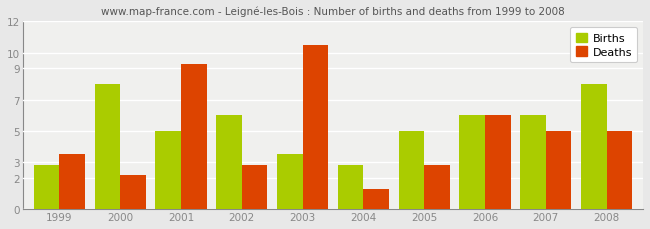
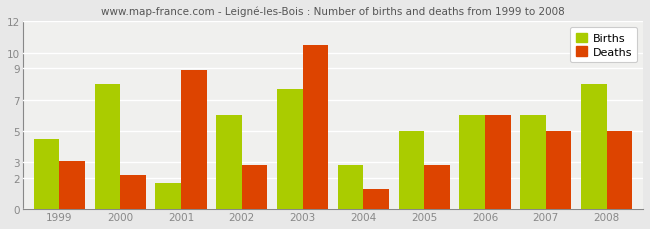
Births/1999: 2.8 -> 4.5
Deaths/1999: 3.5 -> 3.1
Births/2001: 5.0 -> 1.7
Deaths/2001: 9.3 -> 8.9
Births/2003: 3.5 -> 7.7
